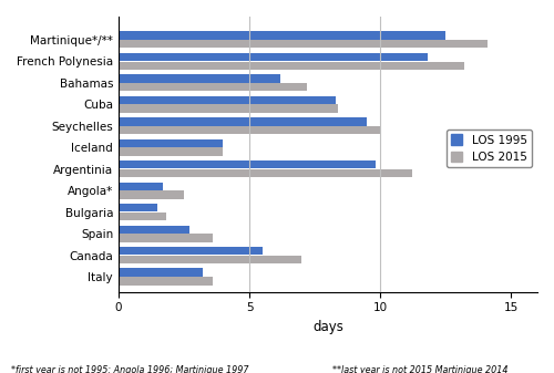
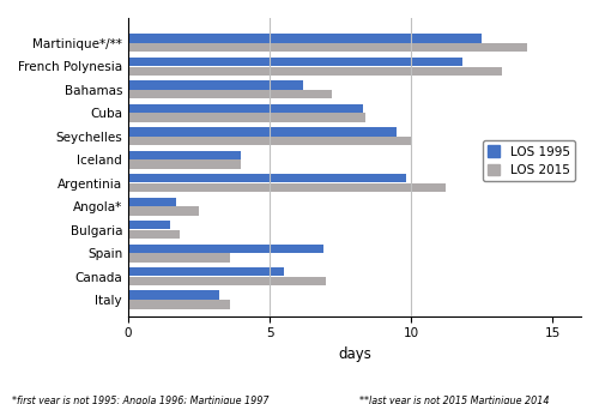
LOS 1995/Spain: 2.7 -> 6.9
